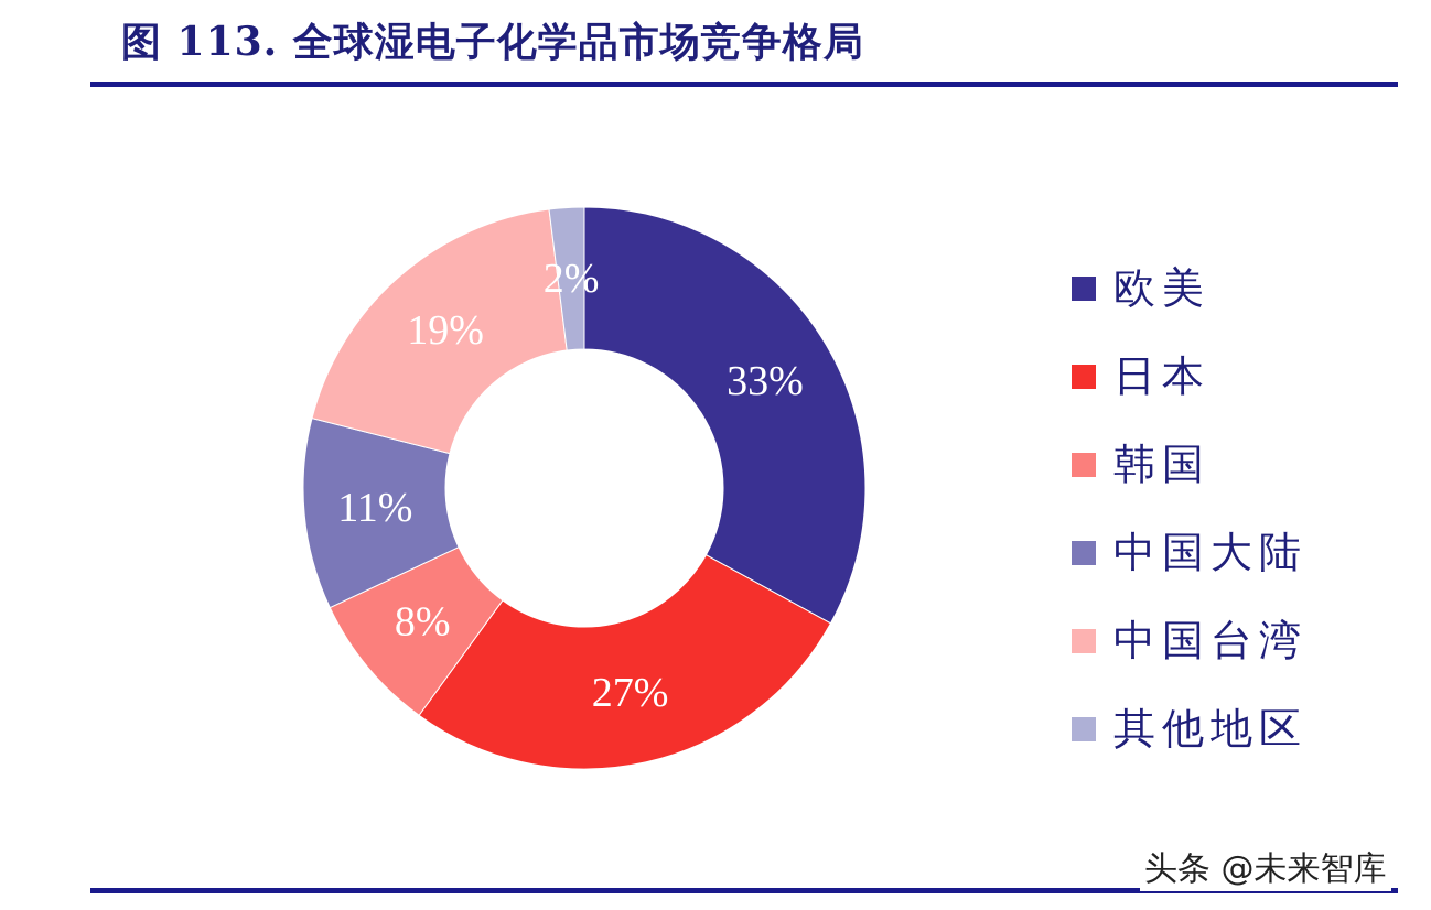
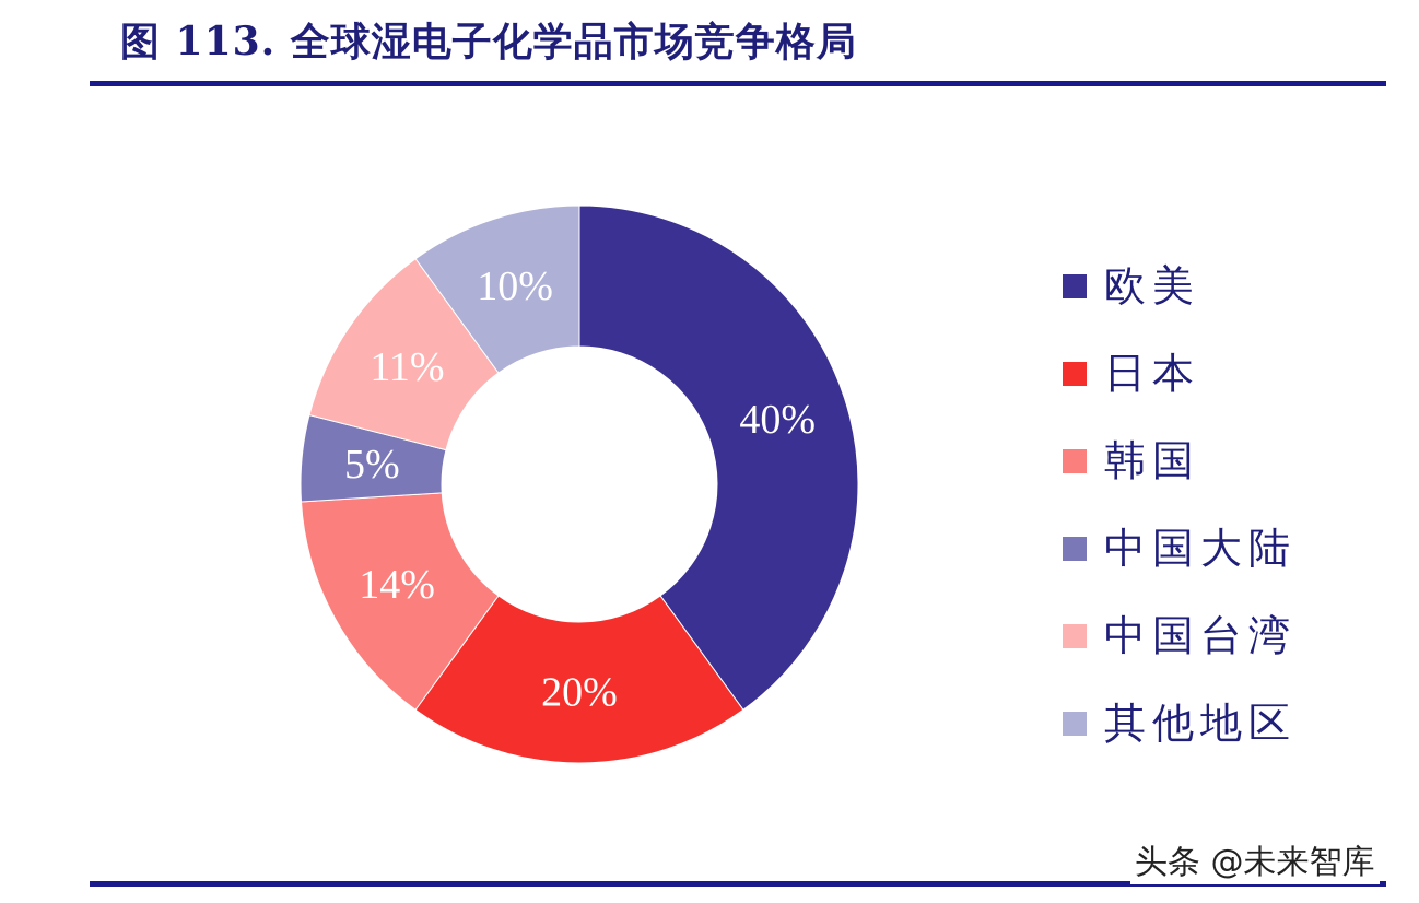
欧美: 33% -> 40%
日本: 27% -> 20%
韩国: 8% -> 14%
中国大陆: 11% -> 5%
中国台湾: 19% -> 11%
其他地区: 2% -> 10%
